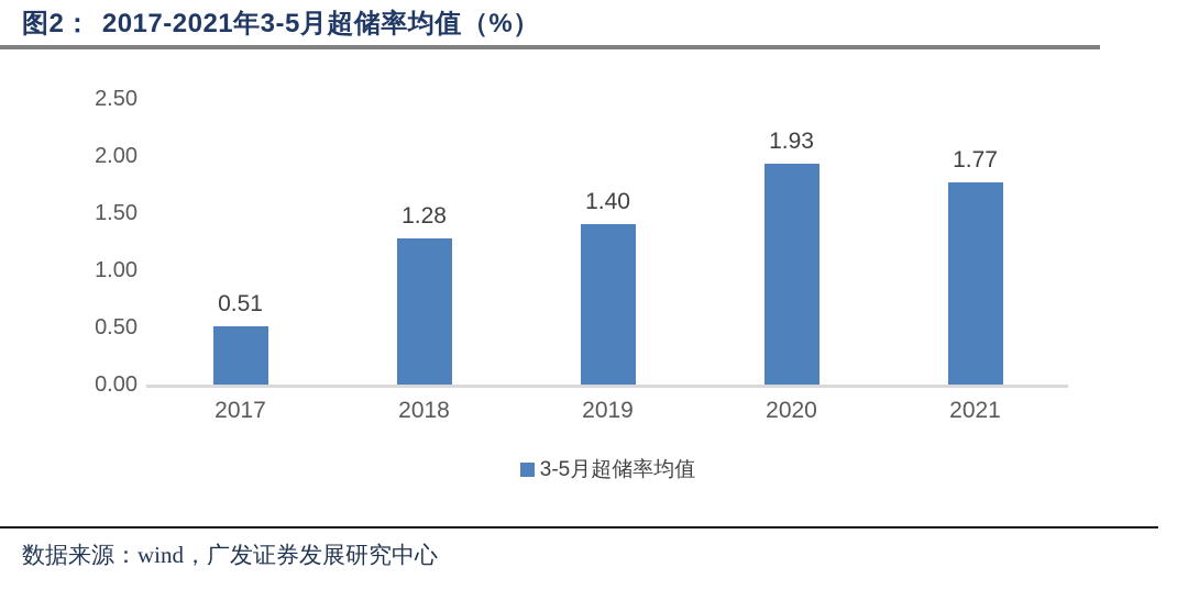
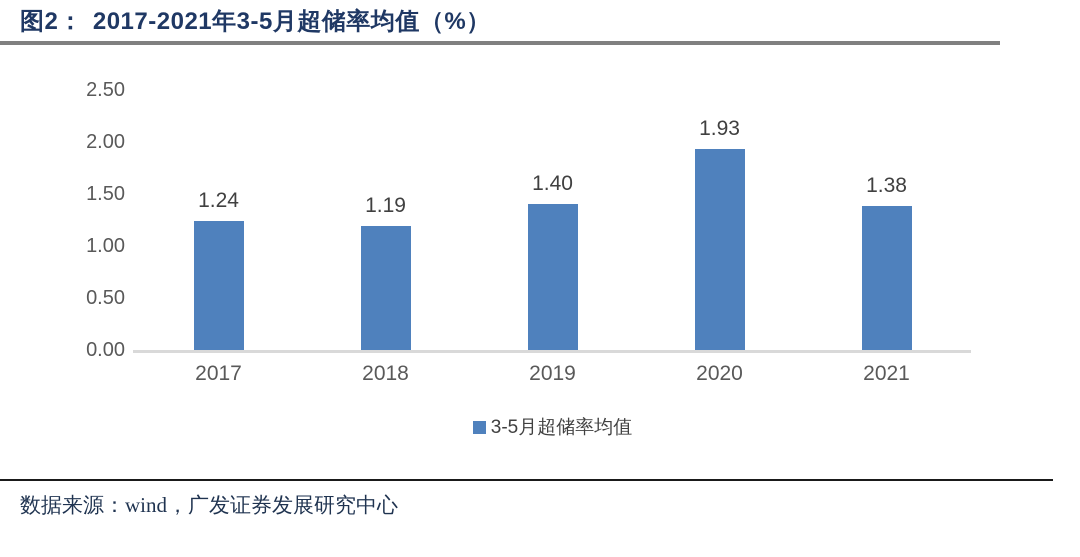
2017: 0.51 -> 1.24
2018: 1.28 -> 1.19
2021: 1.77 -> 1.38
